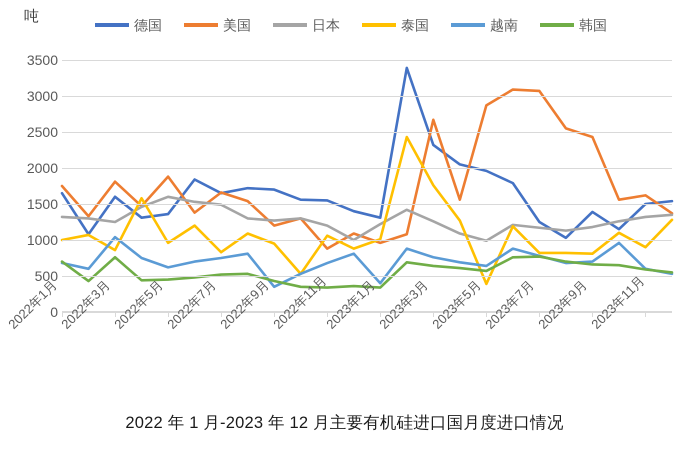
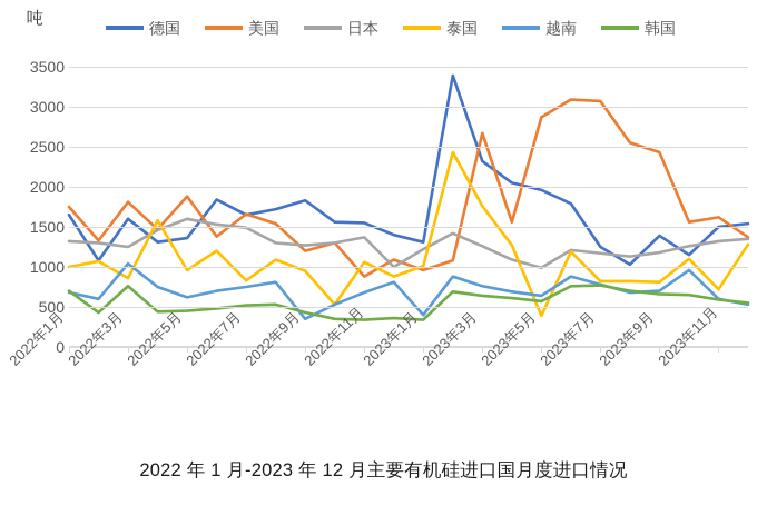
德国/2022年9月: 1700 -> 1800
日本/2022年11月: 1200 -> 1400
泰国/2023年11月: 900 -> 700
